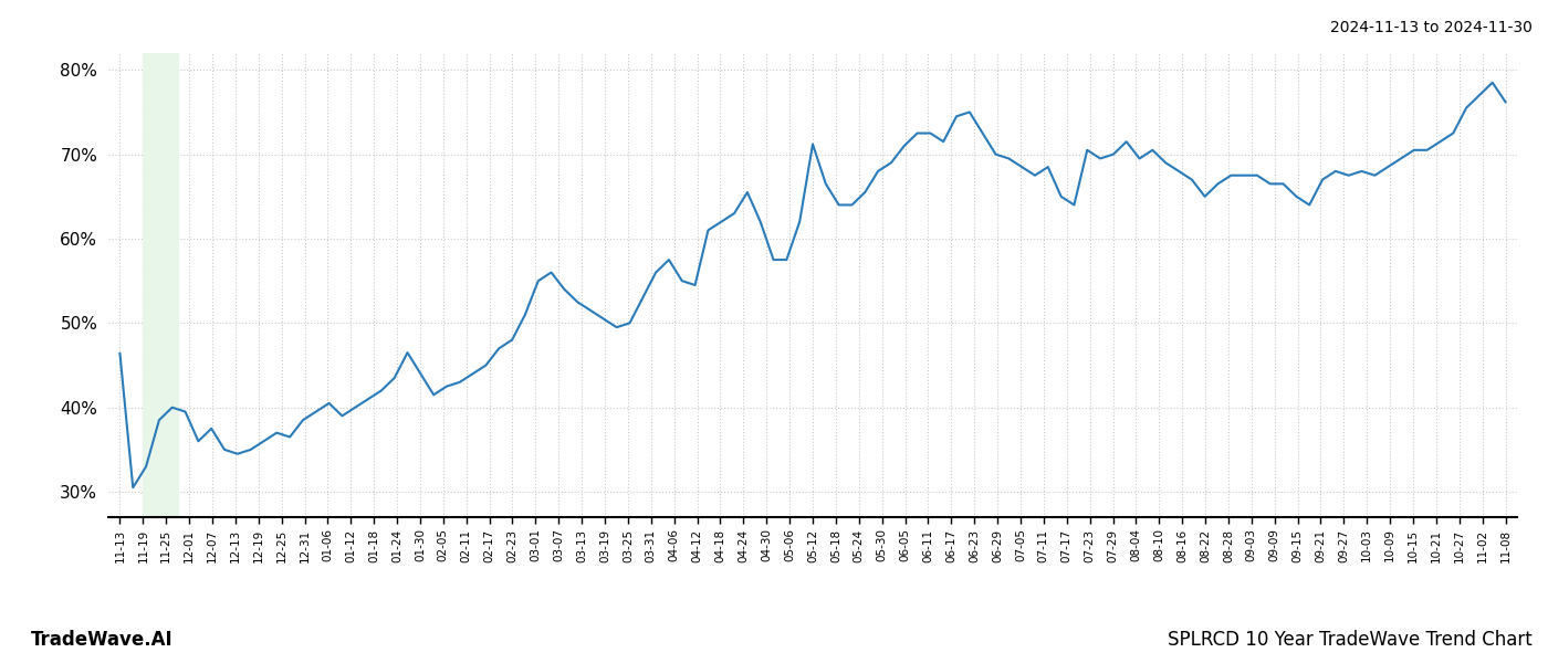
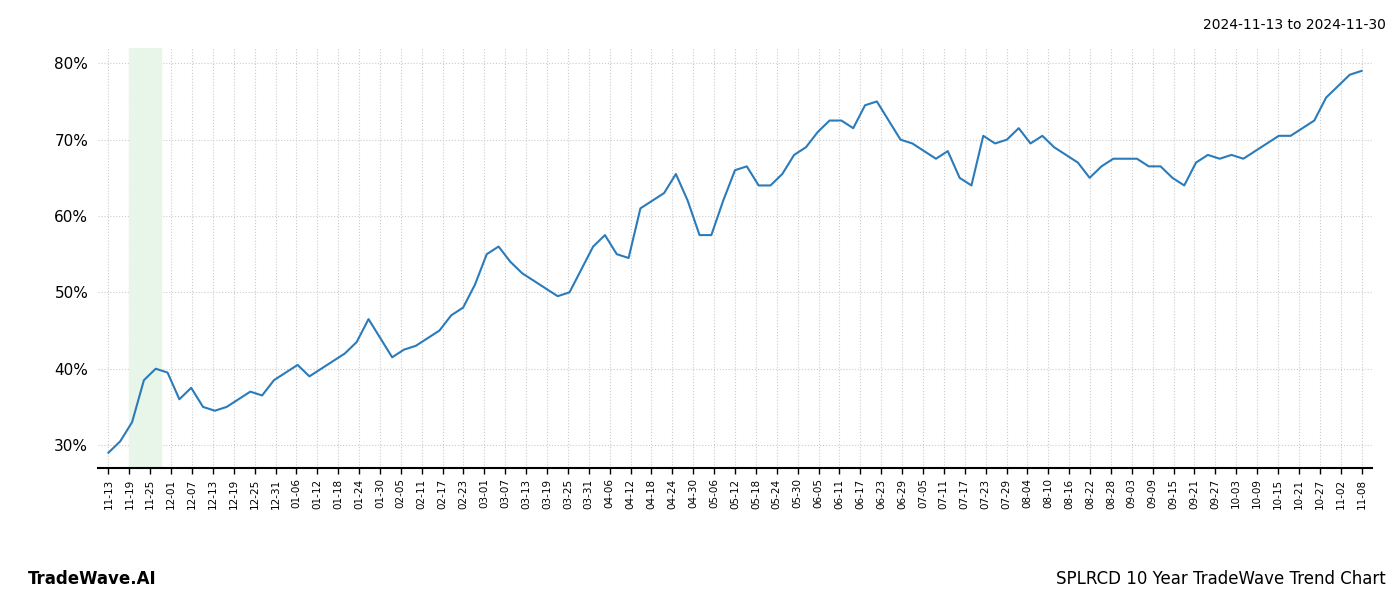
11-13: 46.4% -> 29.0%
05-12: 71.2% -> 66.0%
11-08: 76.2% -> 79.0%
